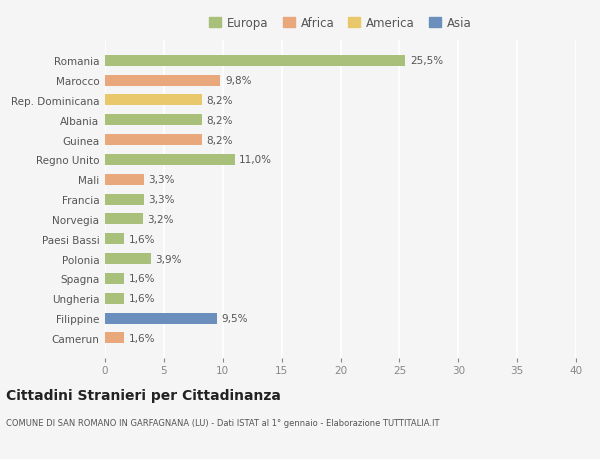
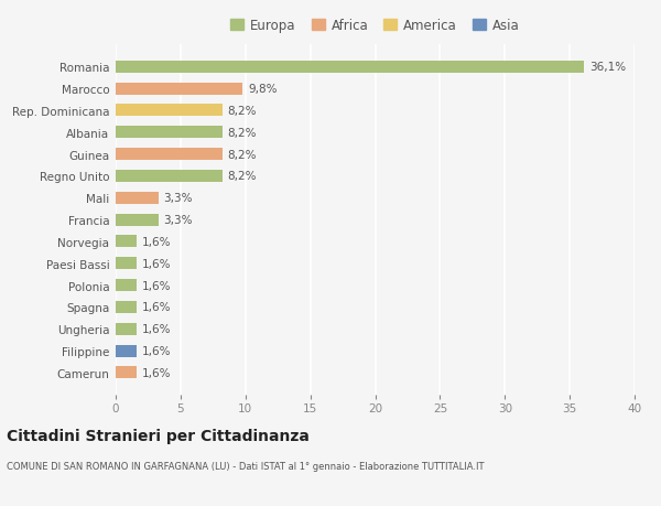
Romania: 25,5% -> 36,1%
Regno Unito: 11,0% -> 8,2%
Norvegia: 3,2% -> 1,6%
Polonia: 3,9% -> 1,6%
Filippine: 9,5% -> 1,6%
